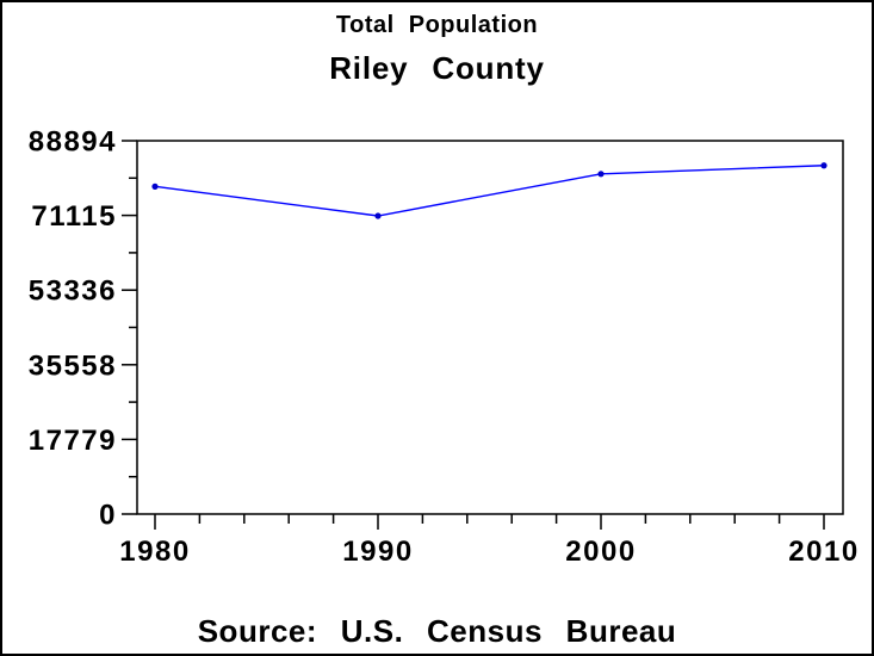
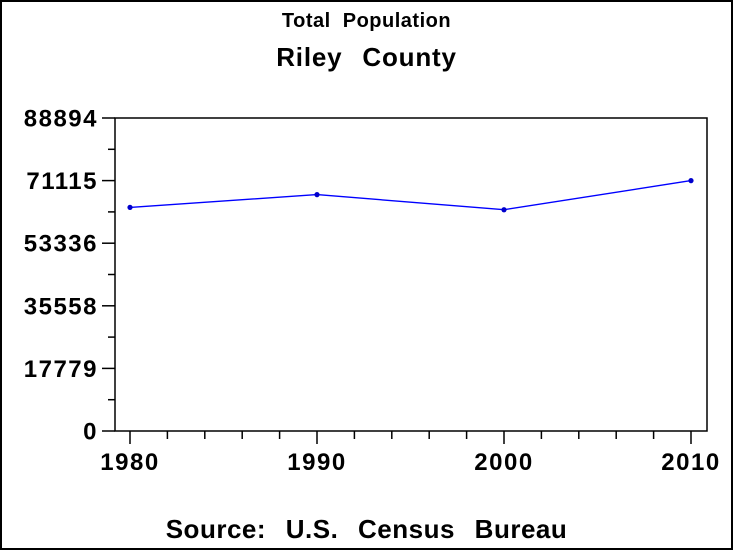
1980: 78000 -> 64000
1990: 71000 -> 67000
2000: 81000 -> 63000
2010: 83000 -> 71000
